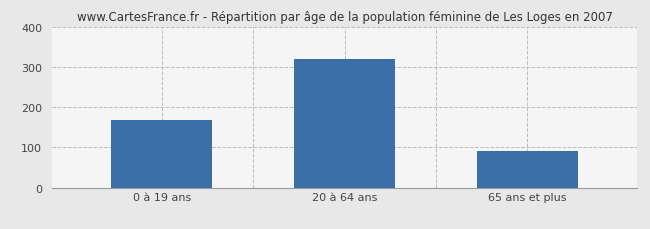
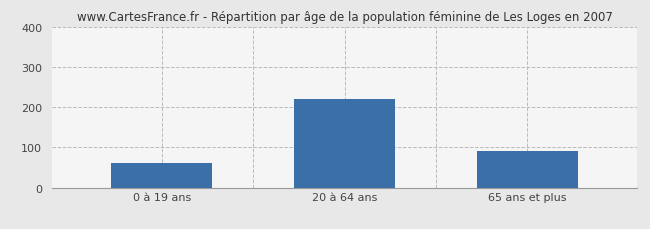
0 à 19 ans: 168 -> 60
20 à 64 ans: 320 -> 220
